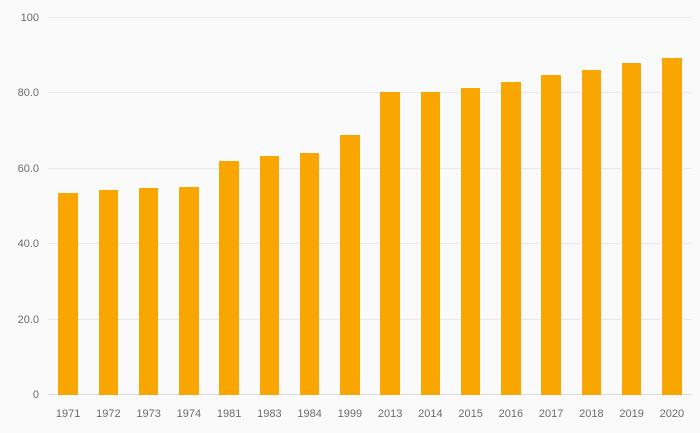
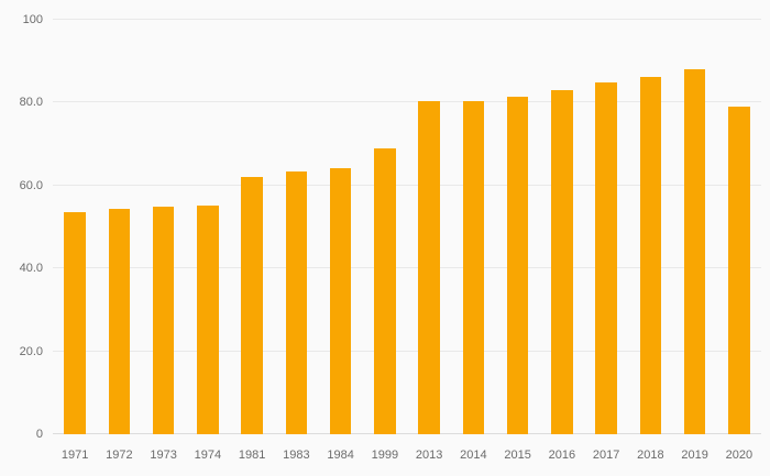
2020: 90 -> 79
